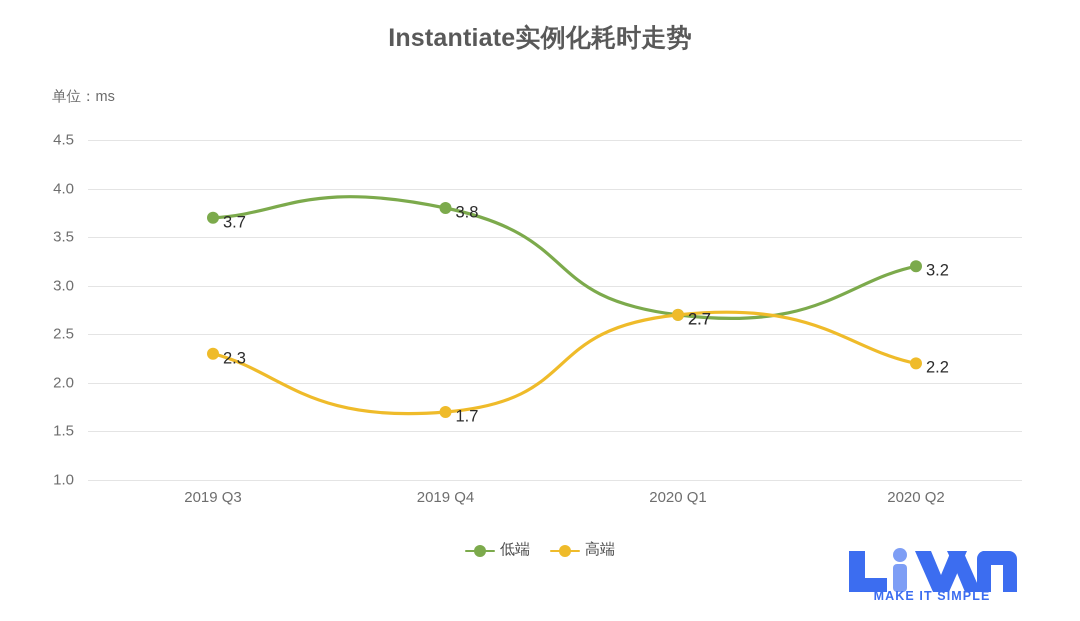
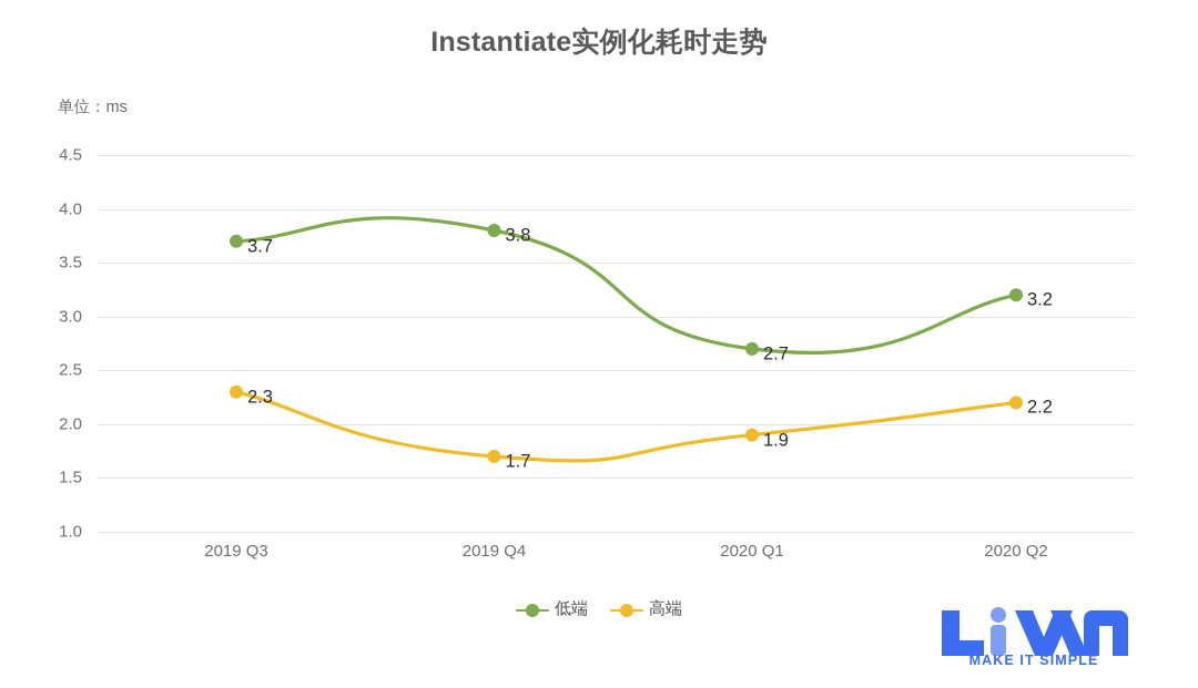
高端/2020 Q1: 2.7 -> 1.9
